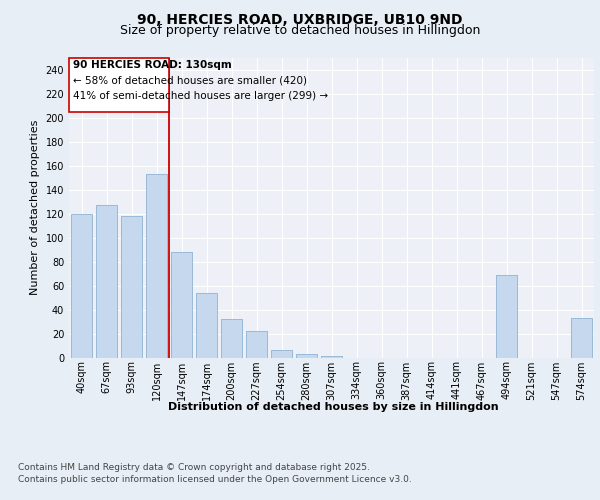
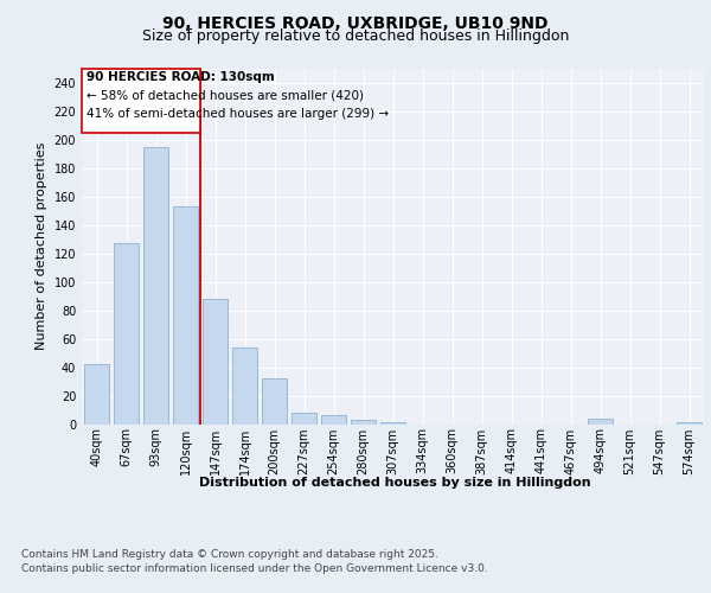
40sqm: 120 -> 42
93sqm: 118 -> 195
227sqm: 22 -> 8
494sqm: 69 -> 4
574sqm: 33 -> 1
